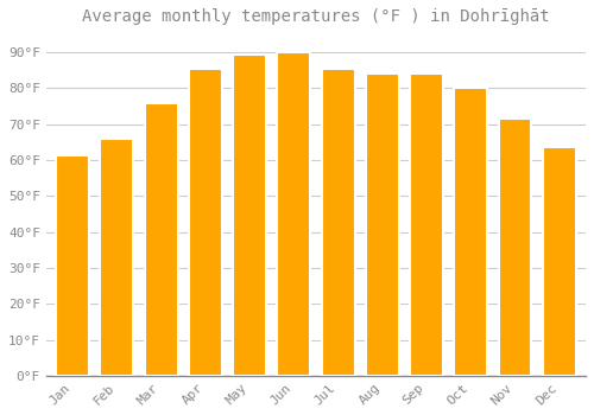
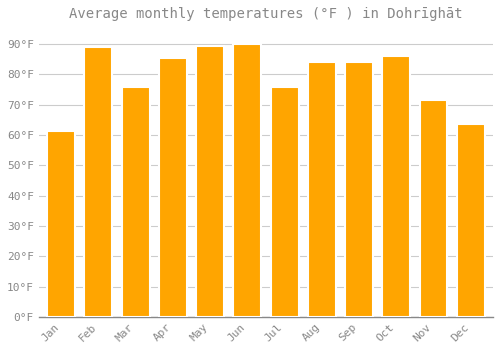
Feb: 66.0°F -> 89.0°F
Jul: 85.5°F -> 76.0°F
Oct: 80.0°F -> 86.0°F
